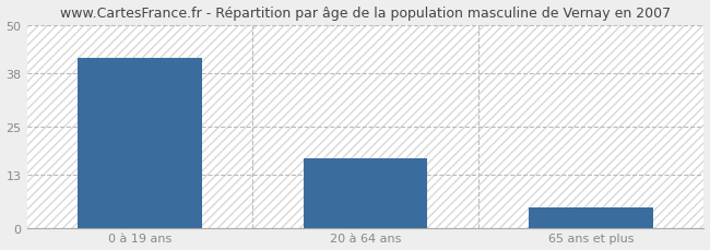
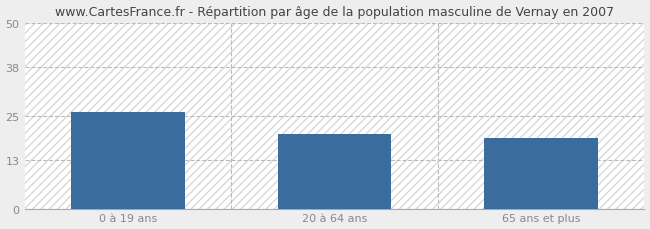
0 à 19 ans: 42 -> 26
20 à 64 ans: 17 -> 20
65 ans et plus: 5 -> 19
